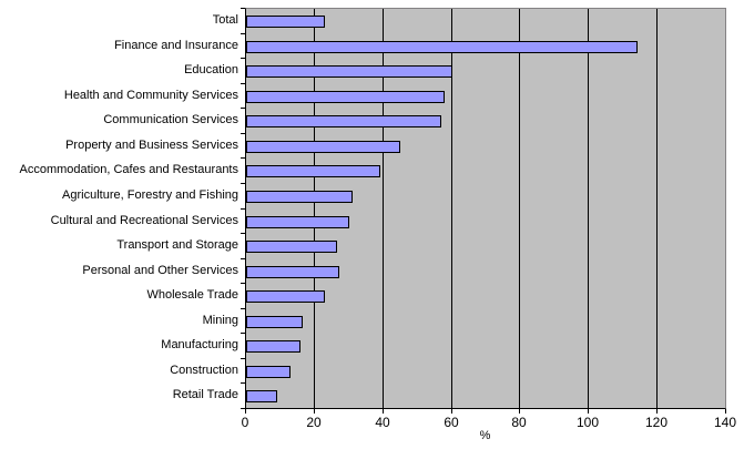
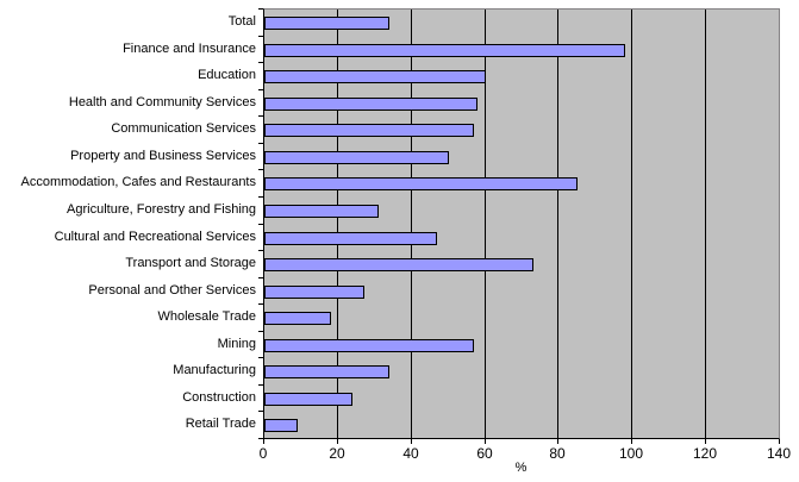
Total: 23 -> 34
Finance and Insurance: 114 -> 98
Property and Business Services: 45 -> 50
Accommodation, Cafes and Restaurants: 39 -> 85
Cultural and Recreational Services: 30 -> 47
Transport and Storage: 26 -> 73
Wholesale Trade: 23 -> 18
Mining: 16 -> 57
Manufacturing: 16 -> 34
Construction: 13 -> 24
